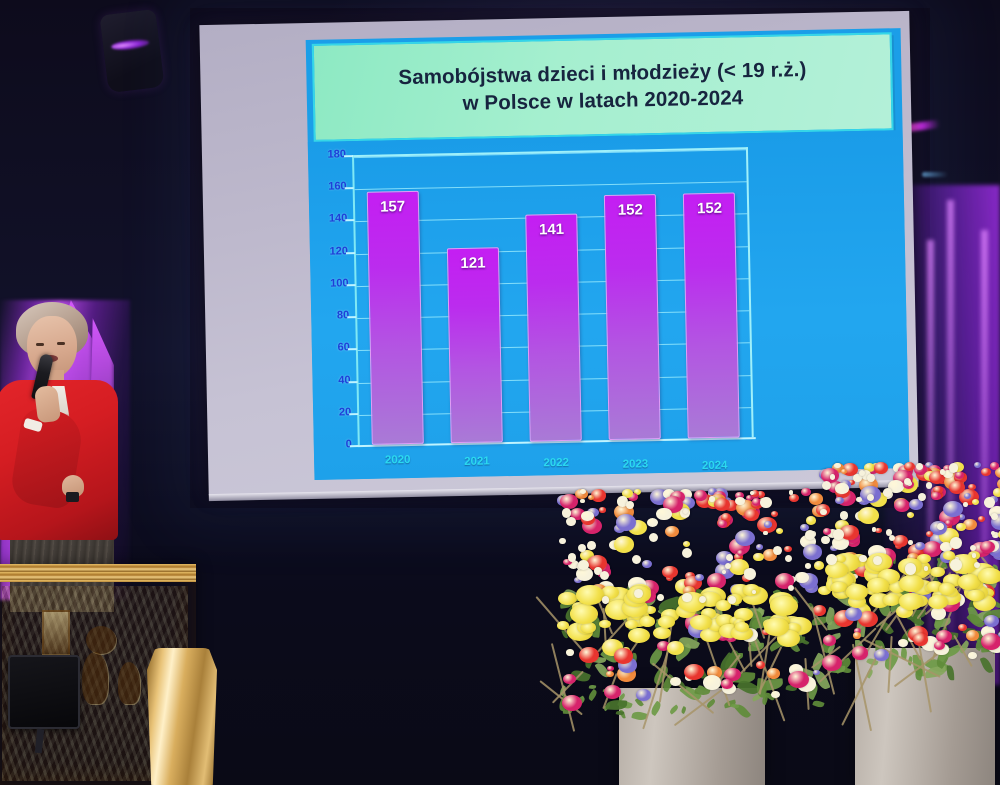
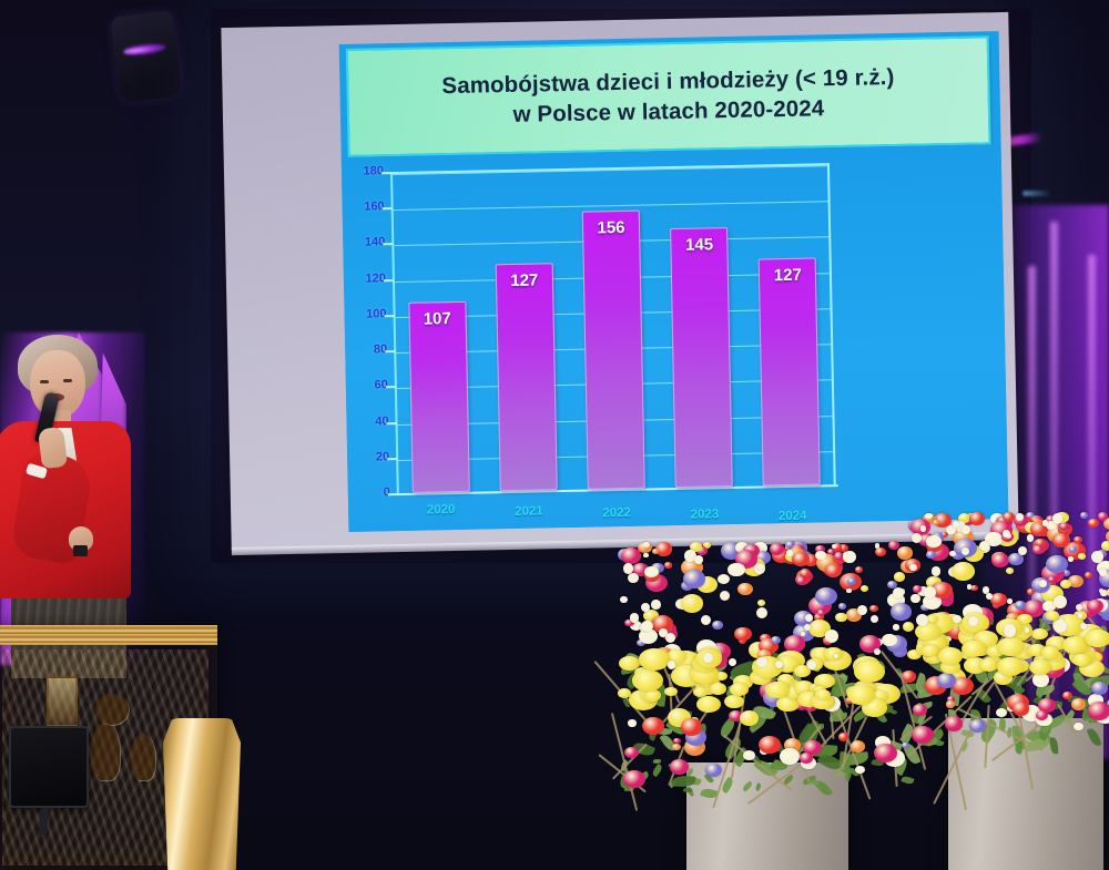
2020: 157 -> 107
2021: 121 -> 127
2022: 141 -> 156
2023: 152 -> 145
2024: 152 -> 127
